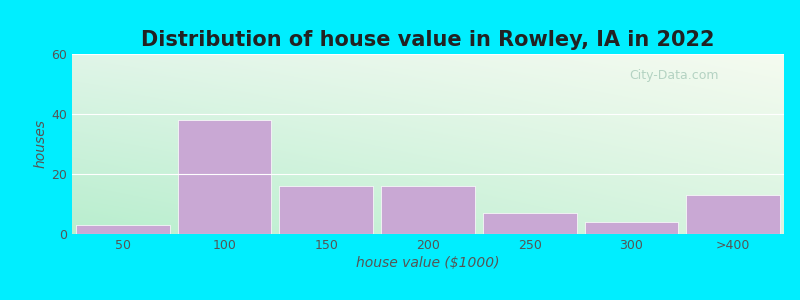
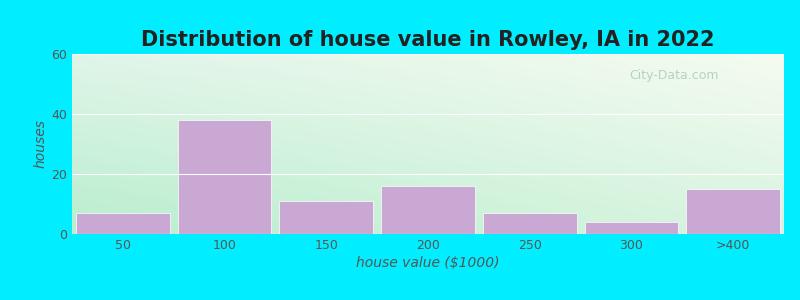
50: 3 -> 7
150: 16 -> 11
>400: 13 -> 15
